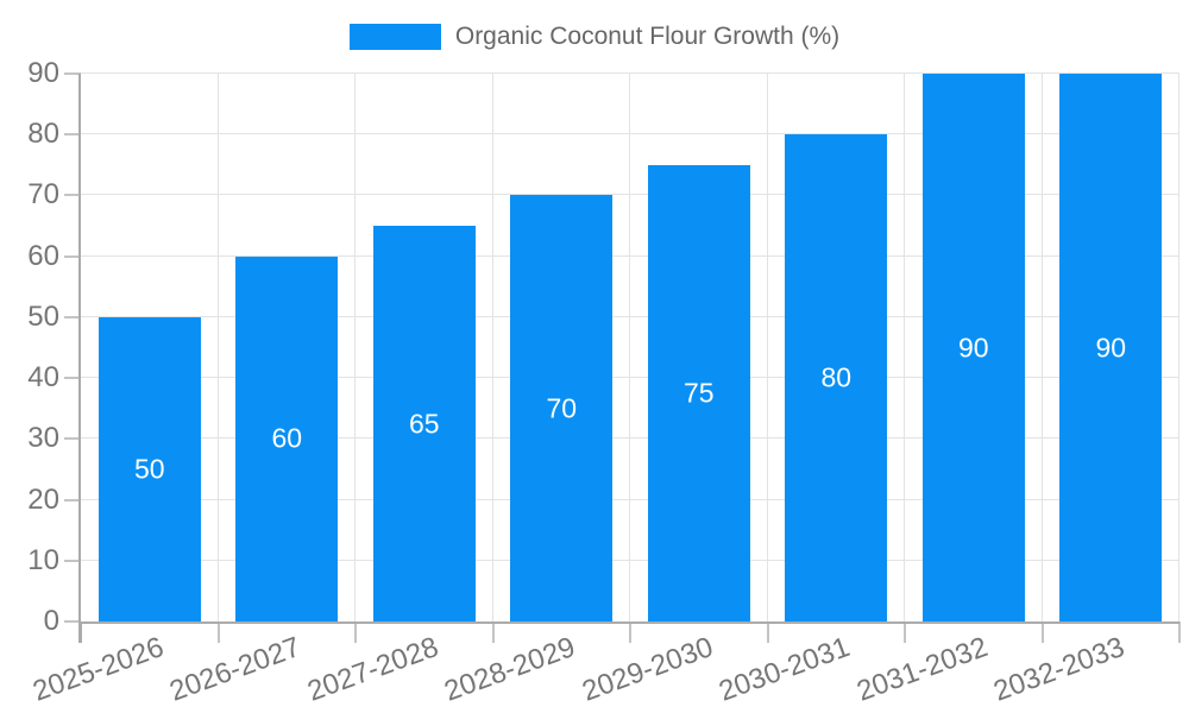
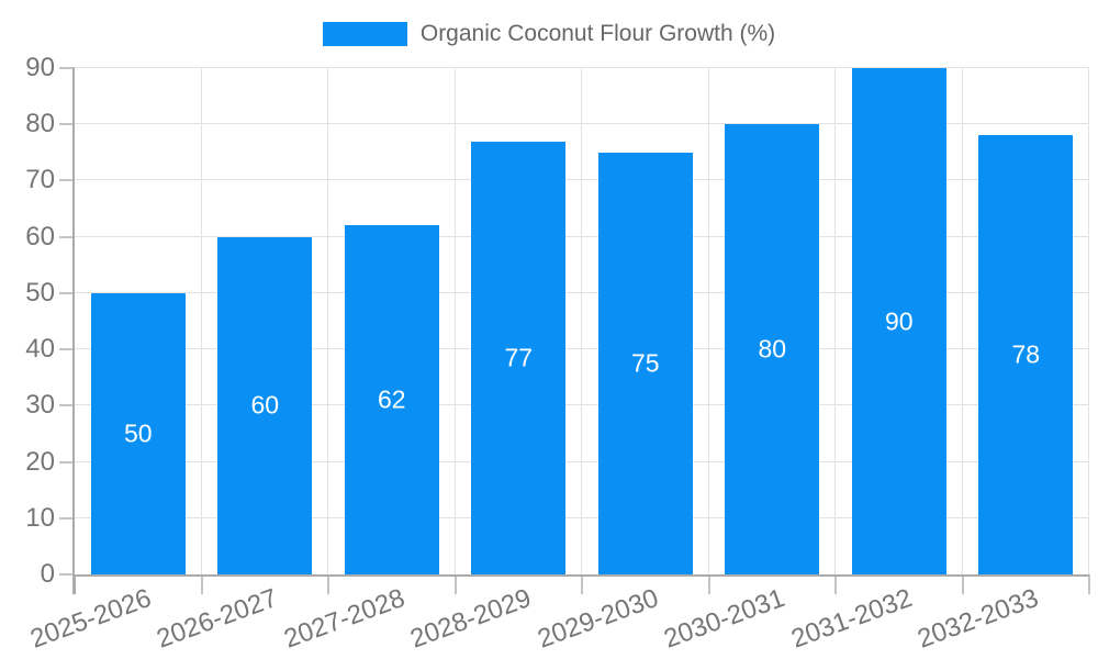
2027-2028: 65 -> 62
2028-2029: 70 -> 77
2032-2033: 90 -> 78
